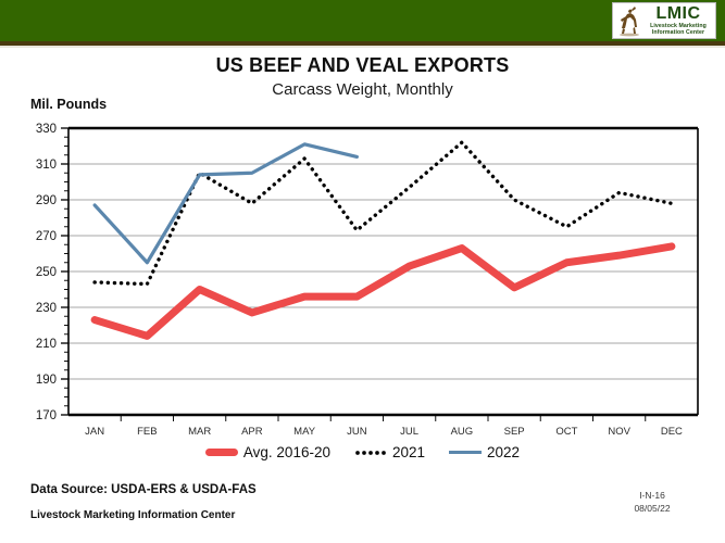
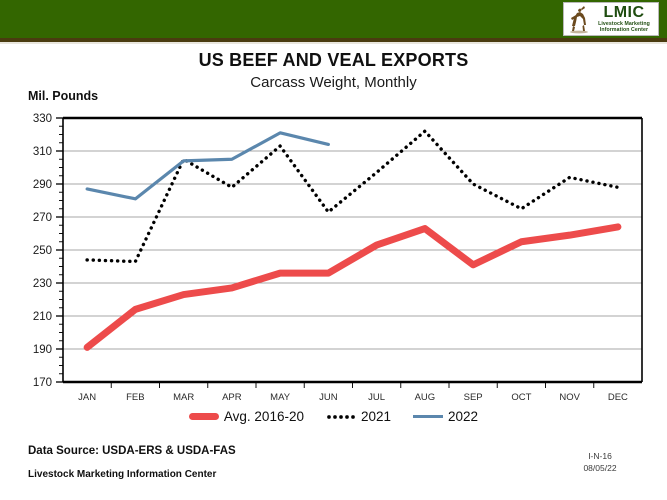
Avg. 2016-20/JAN: 223 -> 191
2022/FEB: 255 -> 281
Avg. 2016-20/MAR: 240 -> 223
